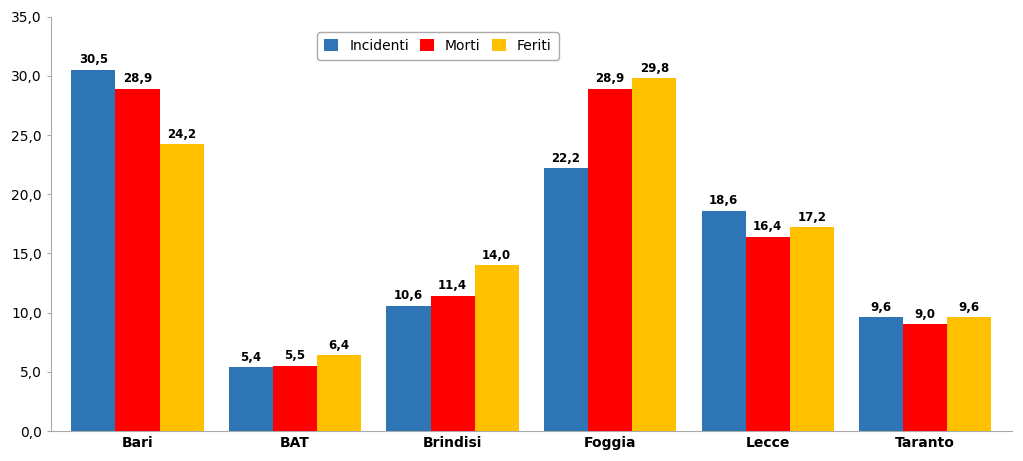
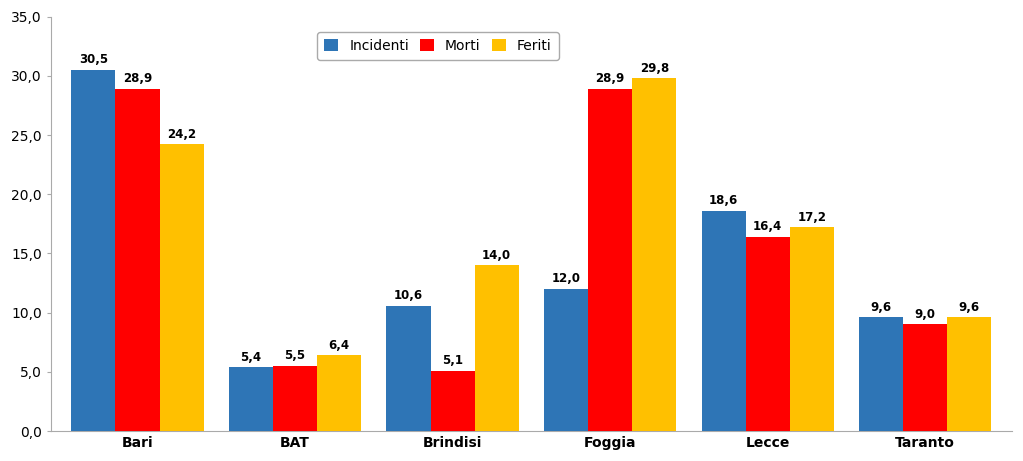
Morti/Brindisi: 11,4 -> 5,1
Incidenti/Foggia: 22,2 -> 12,0
